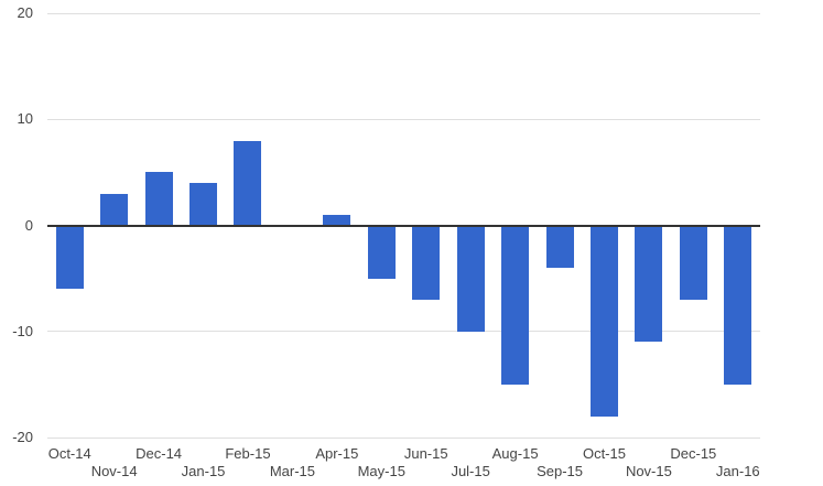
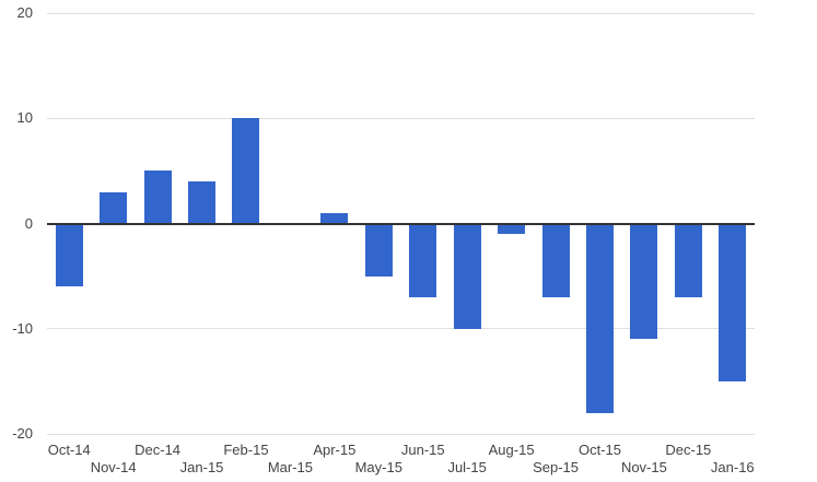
Feb-15: 8 -> 10
Aug-15: -15 -> -1
Sep-15: -4 -> -7
